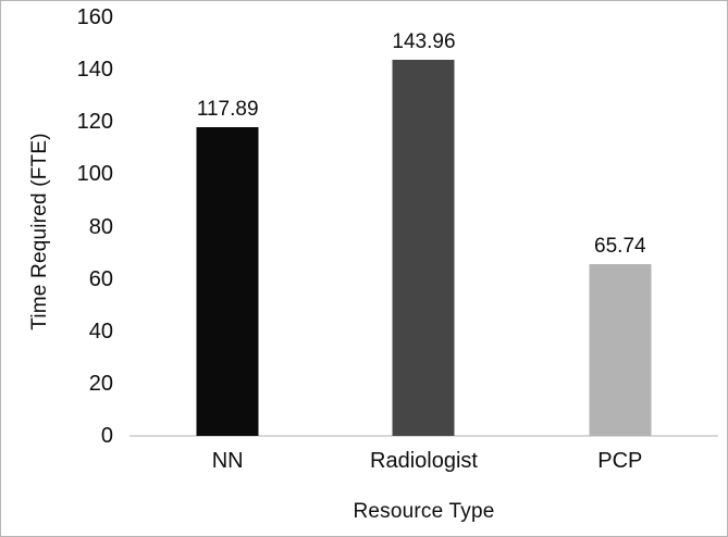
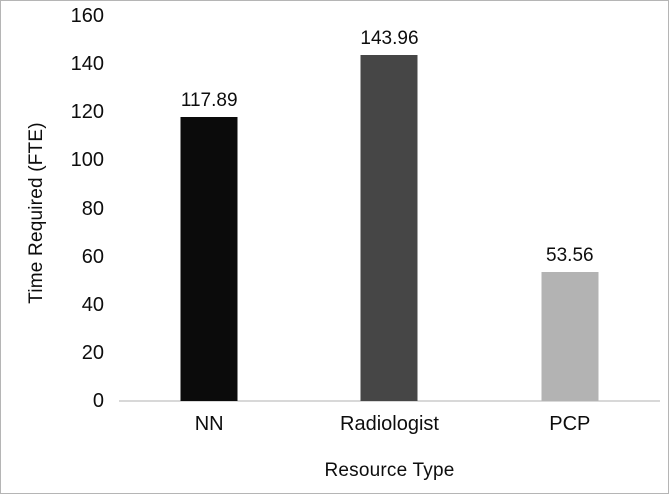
PCP: 65.74 -> 53.56
